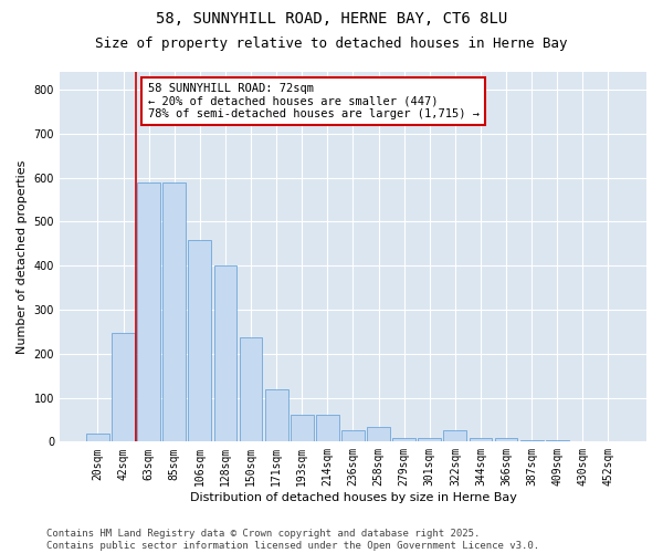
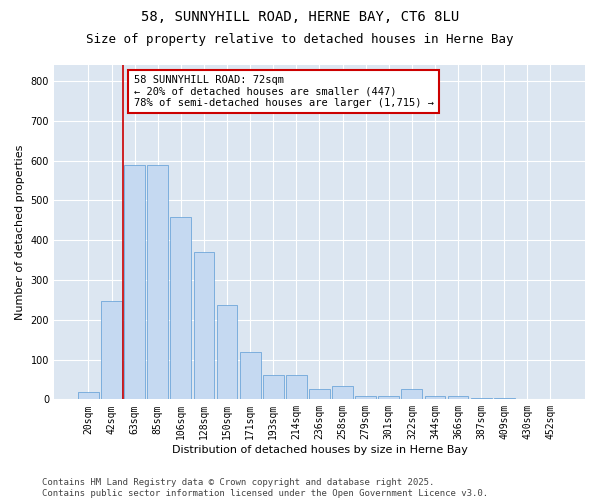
128sqm: 400 -> 370
